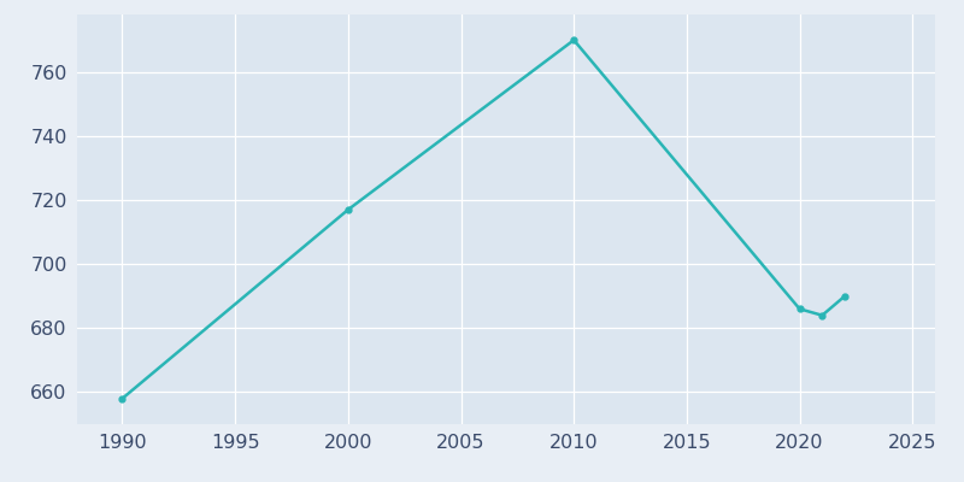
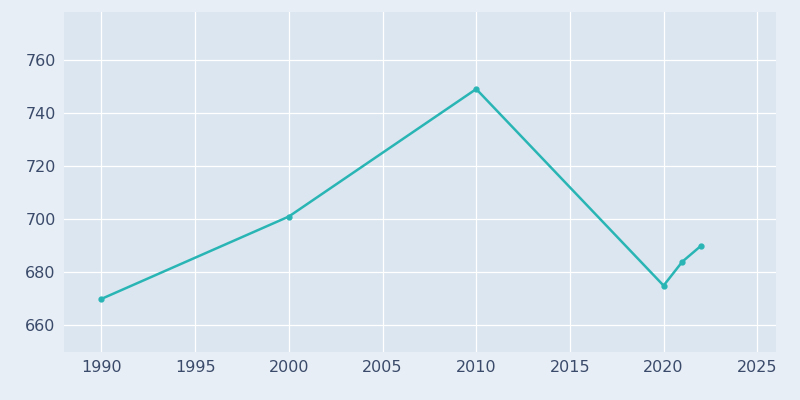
1990: 658 -> 670
2000: 717 -> 701
2010: 770 -> 749
2020: 686 -> 675
